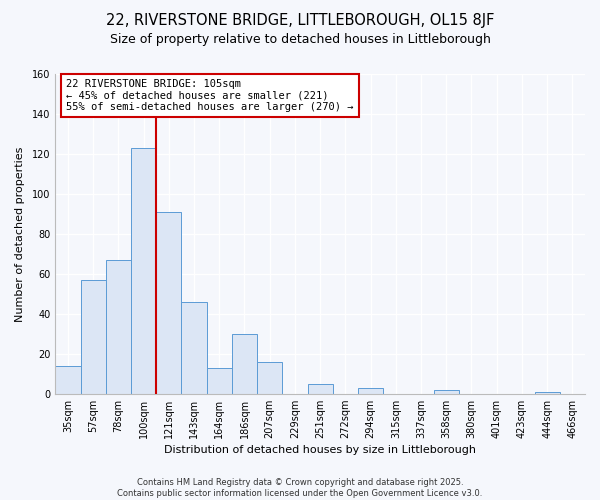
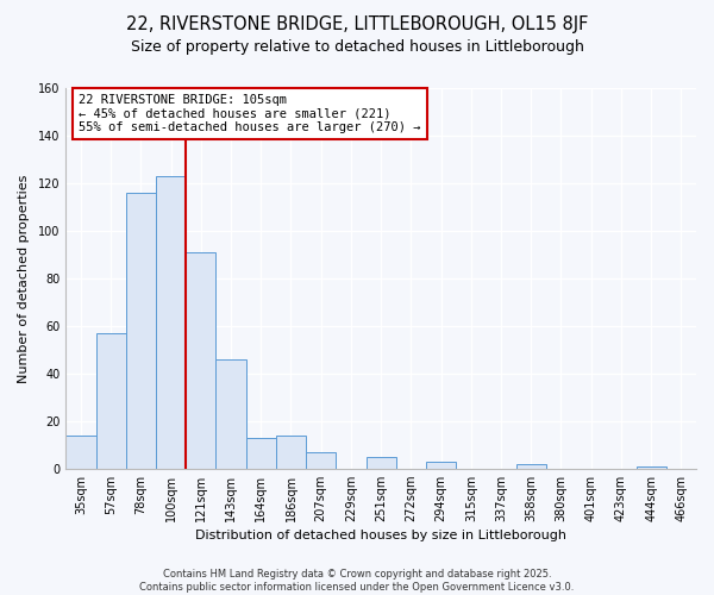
78sqm: 67 -> 116
186sqm: 30 -> 14
207sqm: 16 -> 7
